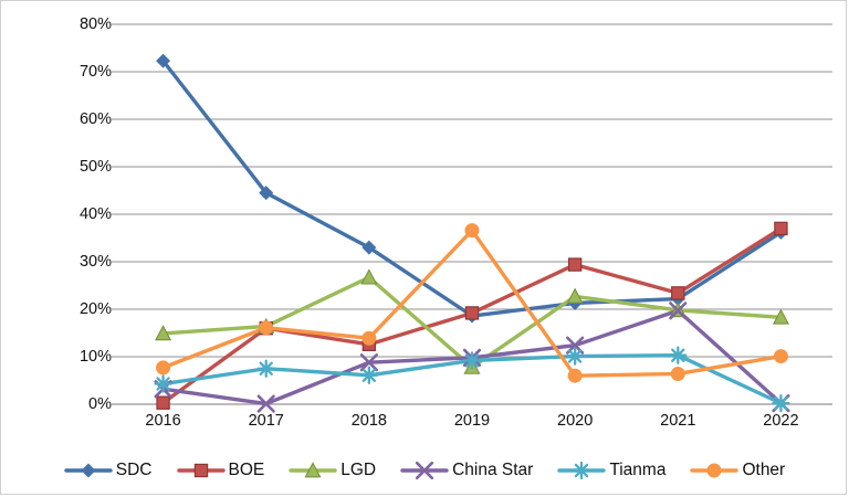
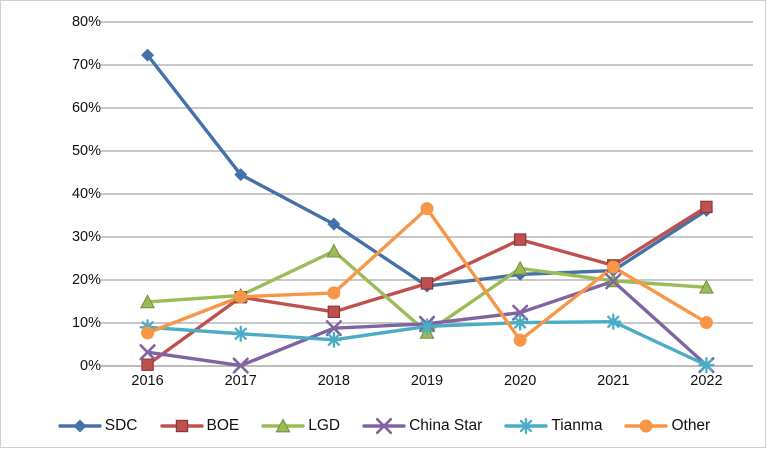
Tianma/2016: 4% -> 9%
Other/2018: 14% -> 17%
Other/2021: 6% -> 23%
